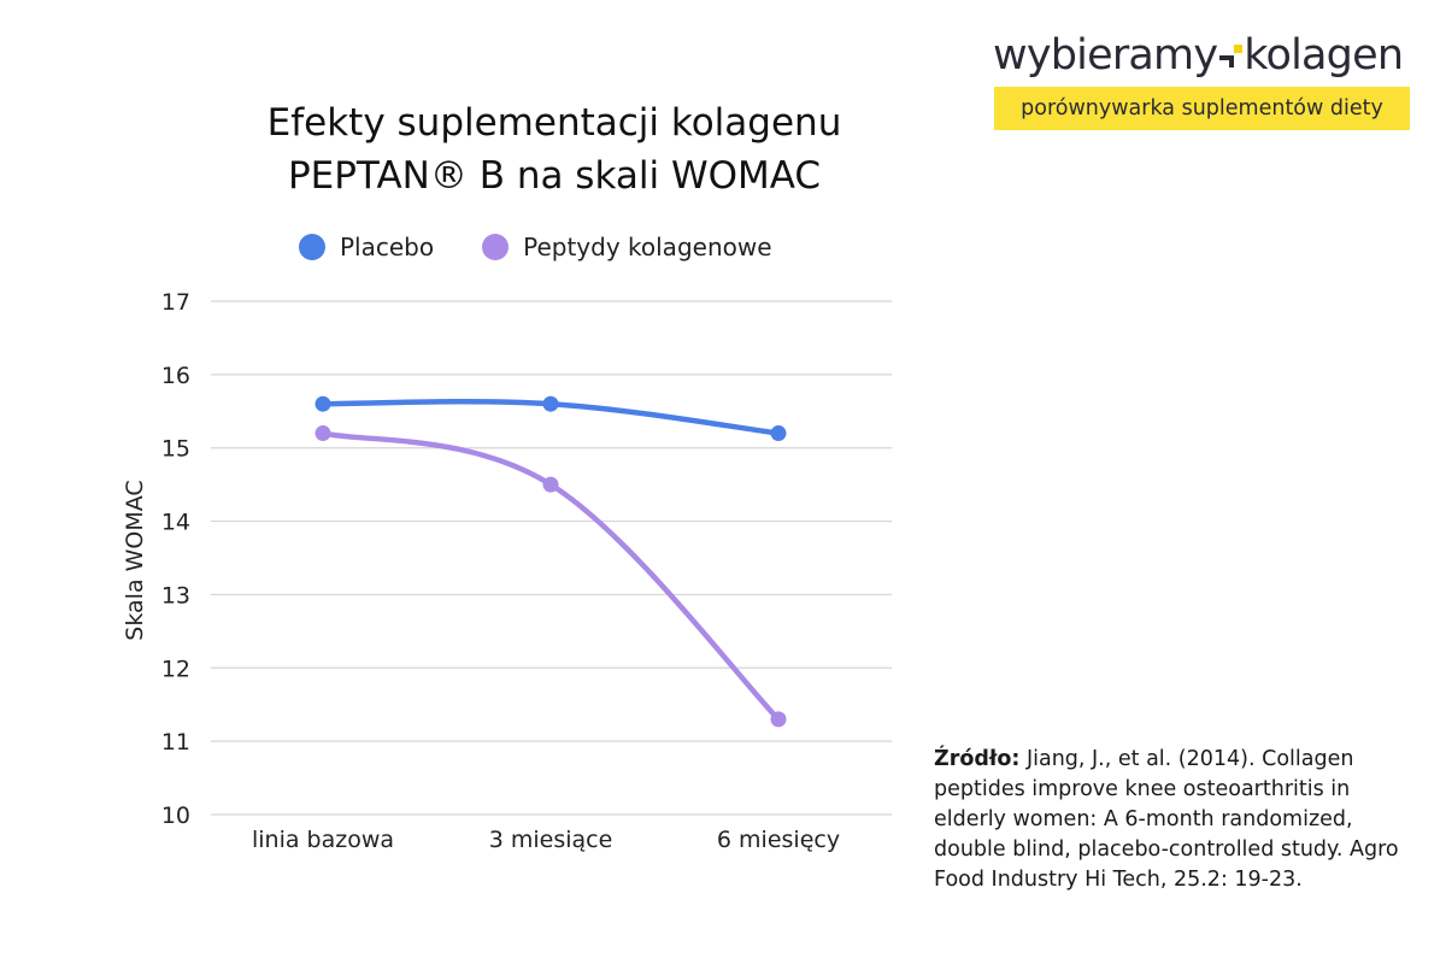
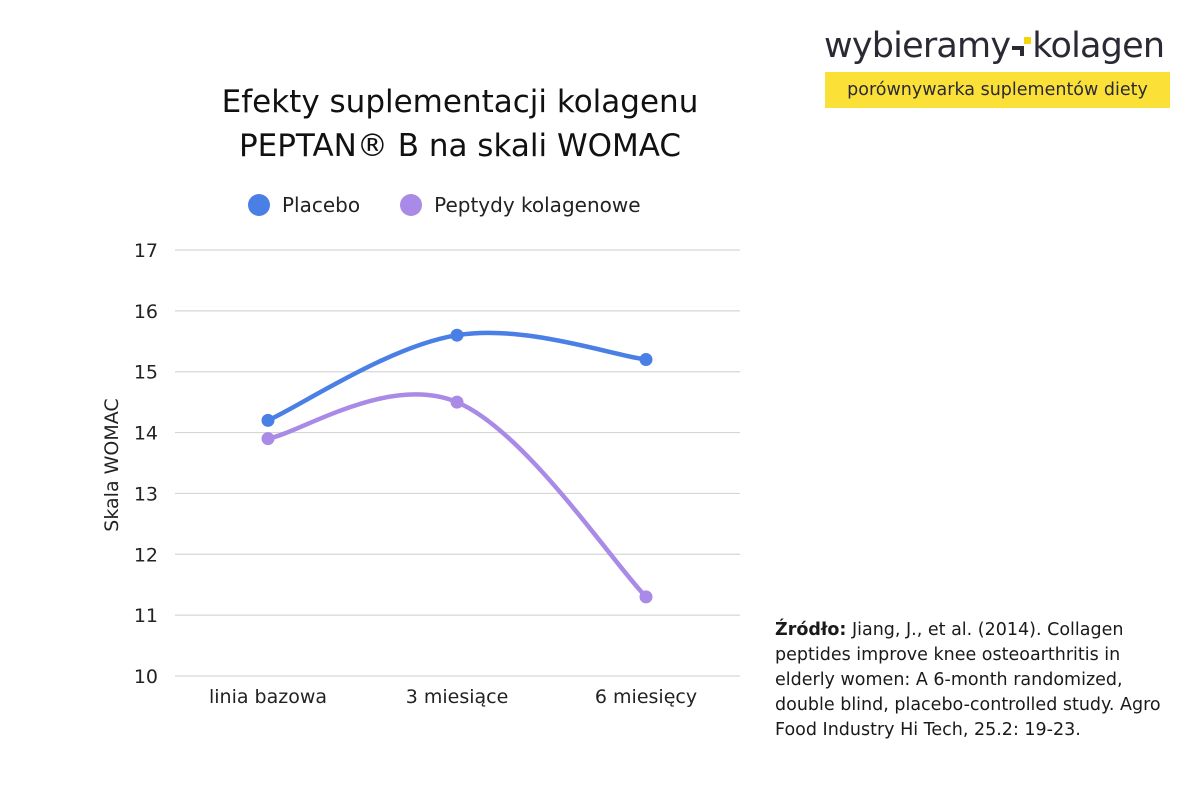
Placebo/linia bazowa: 15.6 -> 14.2
Peptydy kolagenowe/linia bazowa: 15.2 -> 13.9
